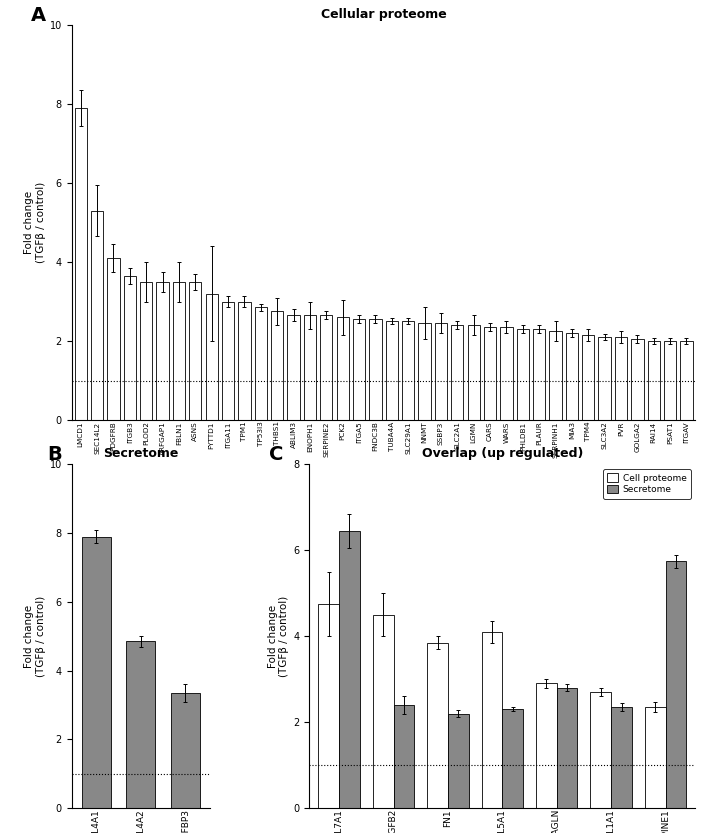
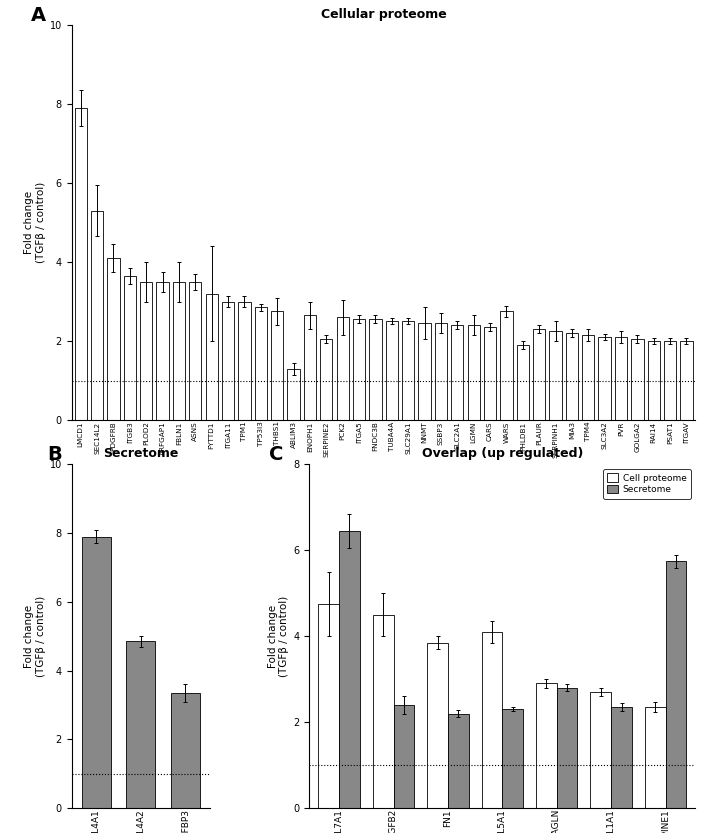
Cellular proteome/ABLIM3: 2.65 -> 1.30
Cellular proteome/SERPINE2: 2.65 -> 2.05
Cellular proteome/WARS: 2.35 -> 2.75
Cellular proteome/PHLDB1: 2.30 -> 1.90
